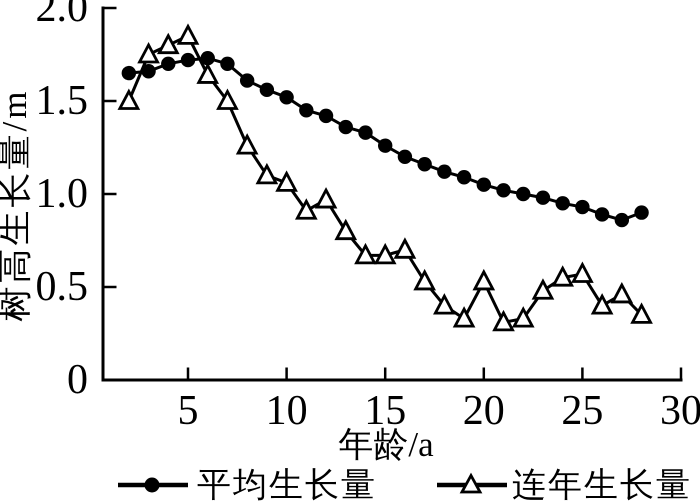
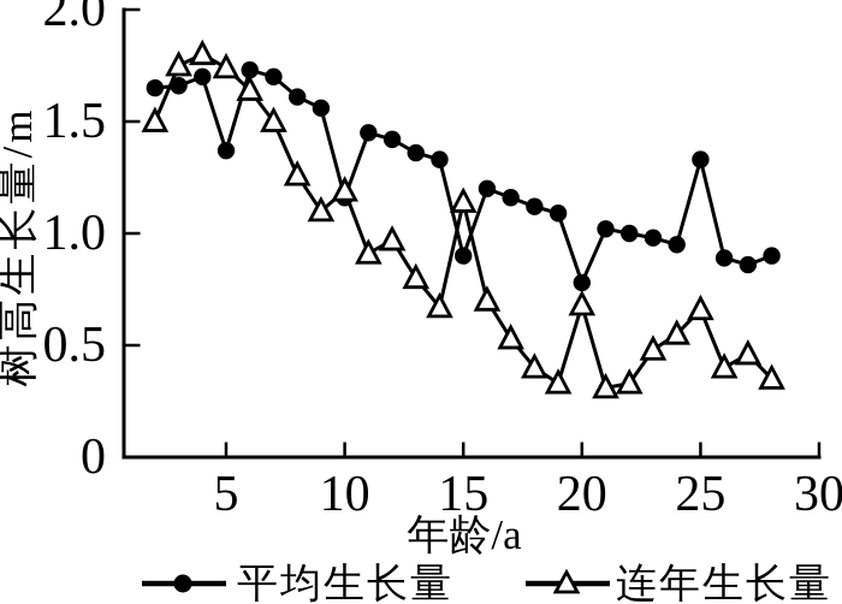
平均生长量/5: 1.72 -> 1.37
连年生长量/5: 1.85 -> 1.74
平均生长量/10: 1.52 -> 1.16
连年生长量/10: 1.06 -> 1.19
平均生长量/15: 1.26 -> 0.90
连年生长量/15: 0.67 -> 1.14
平均生长量/20: 1.05 -> 0.78
连年生长量/20: 0.53 -> 0.68
平均生长量/25: 0.93 -> 1.33
连年生长量/25: 0.57 -> 0.66
